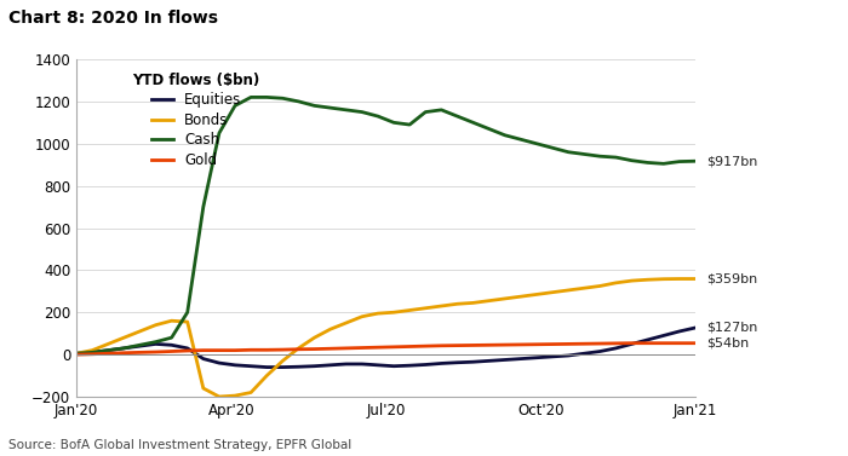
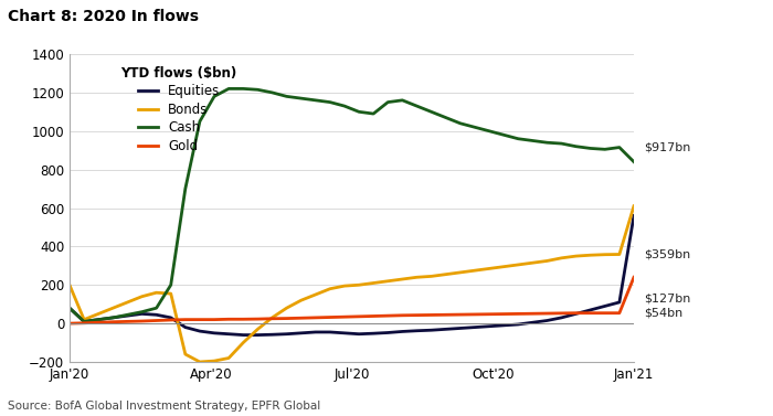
Equities/Jan'20: 0 -> 80
Bonds/Jan'20: 0 -> 200
Cash/Jan'20: 0 -> 80
Equities/Jan'21: 130 -> 560
Bonds/Jan'21: 360 -> 610
Cash/Jan'21: 920 -> 840
Gold/Jan'21: 50 -> 240
